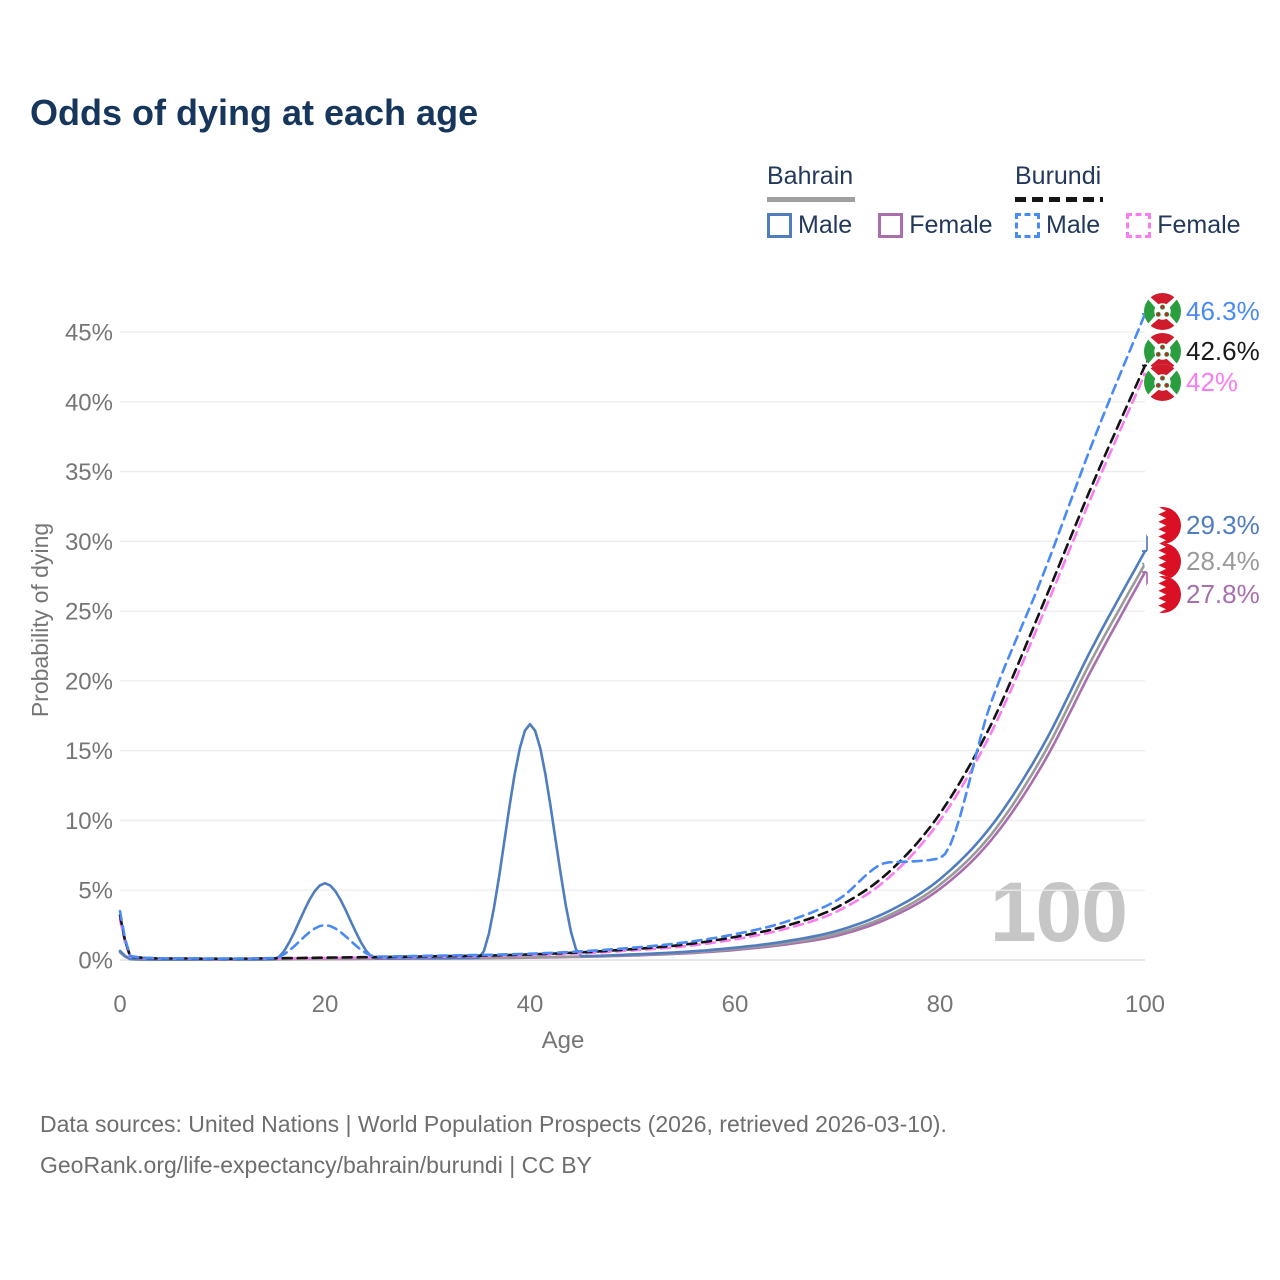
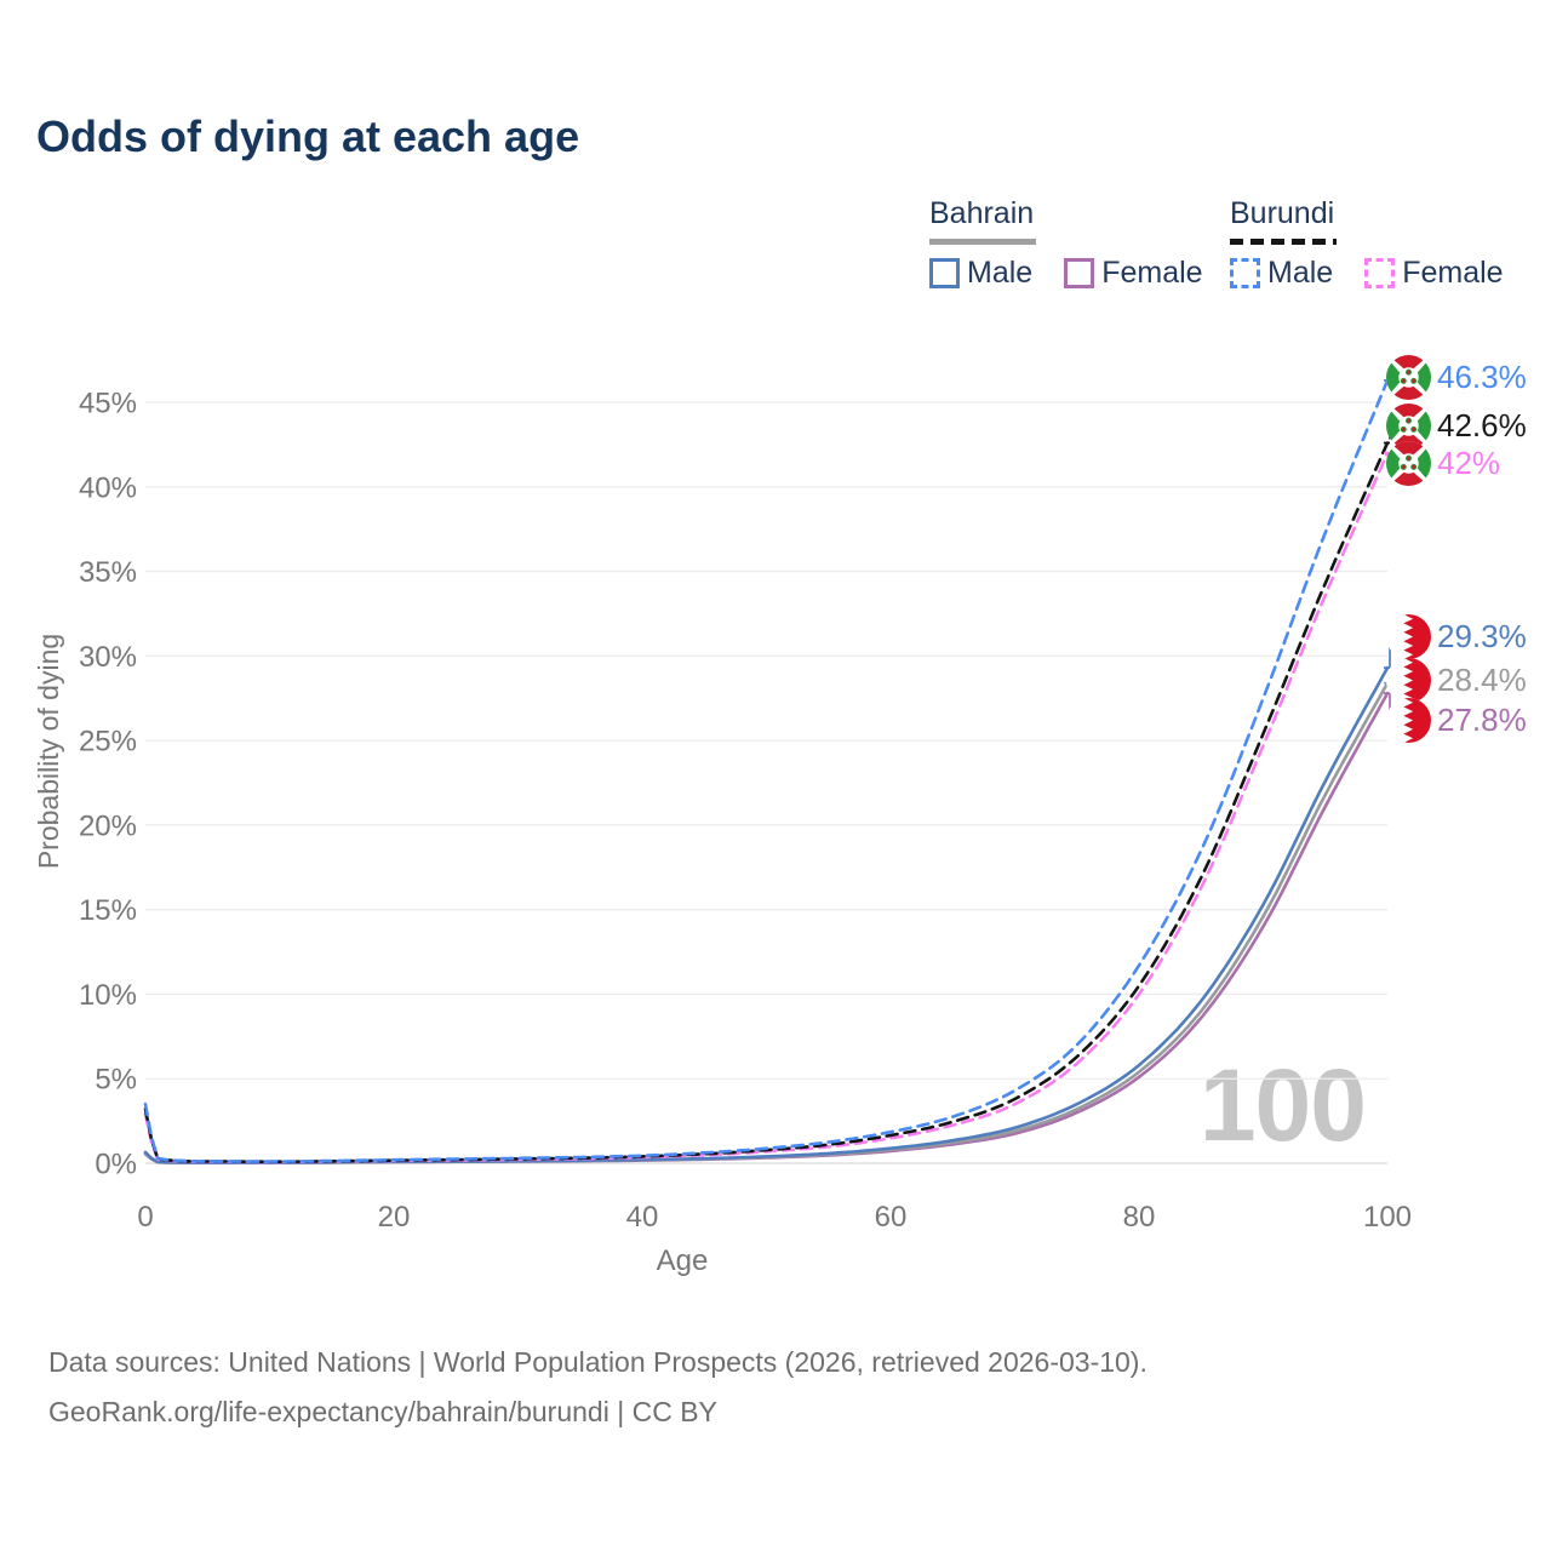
Burundi Male/20: 2.5% -> 0.2%
Bahrain Male/20: 5.5% -> 0.1%
Bahrain Male/40: 16.9% -> 0.2%
Burundi Male/80: 7.3% -> 11.7%
